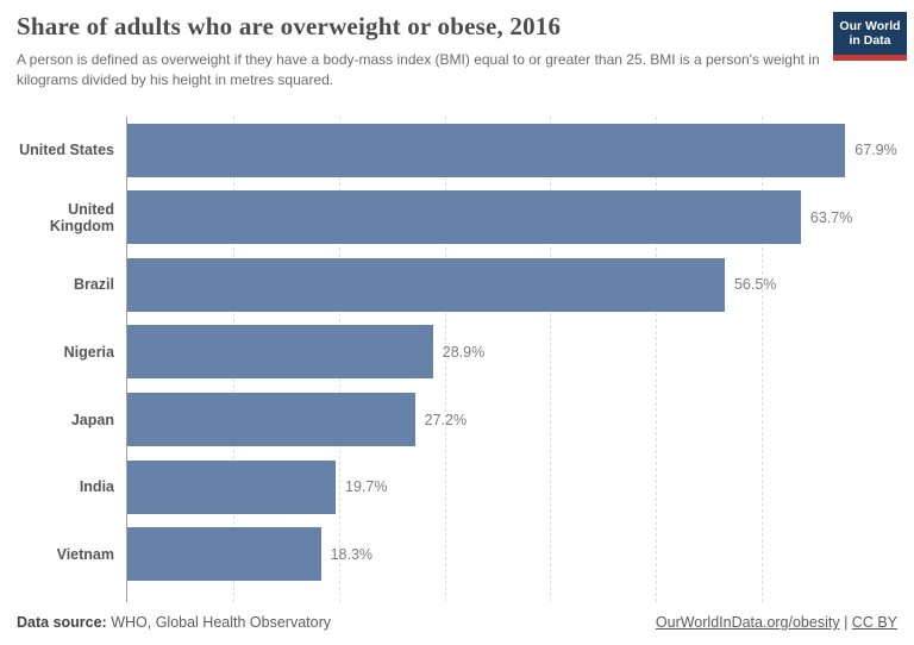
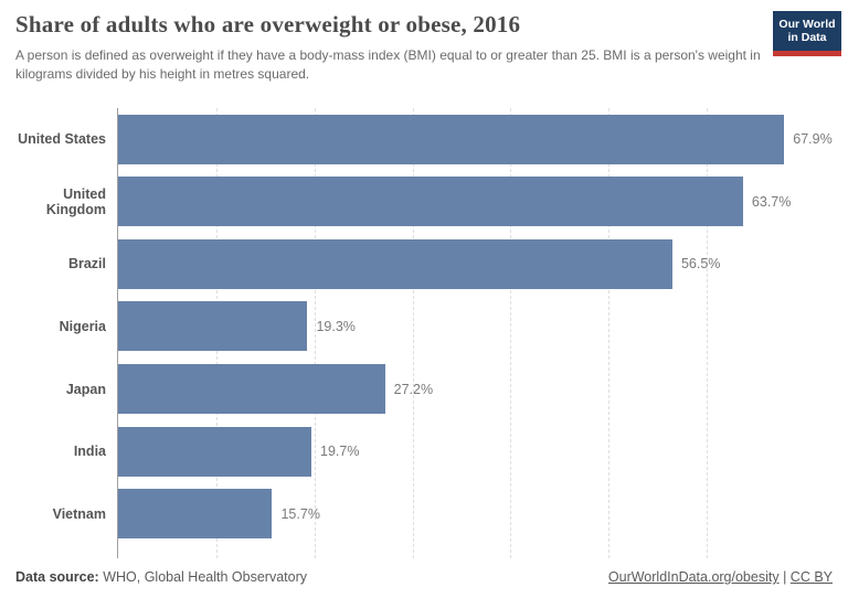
Nigeria: 28.9% -> 19.3%
Vietnam: 18.3% -> 15.7%
